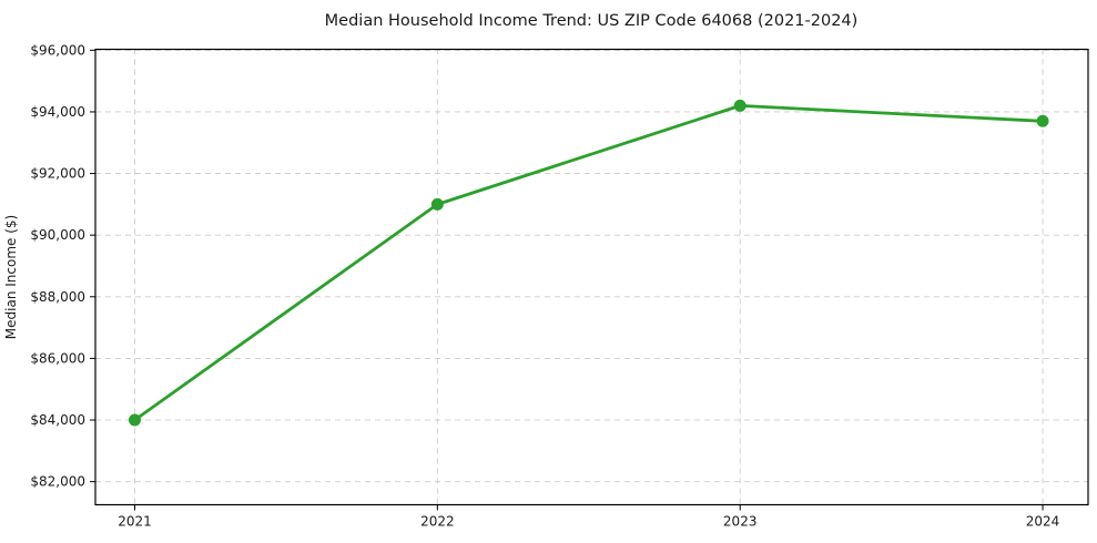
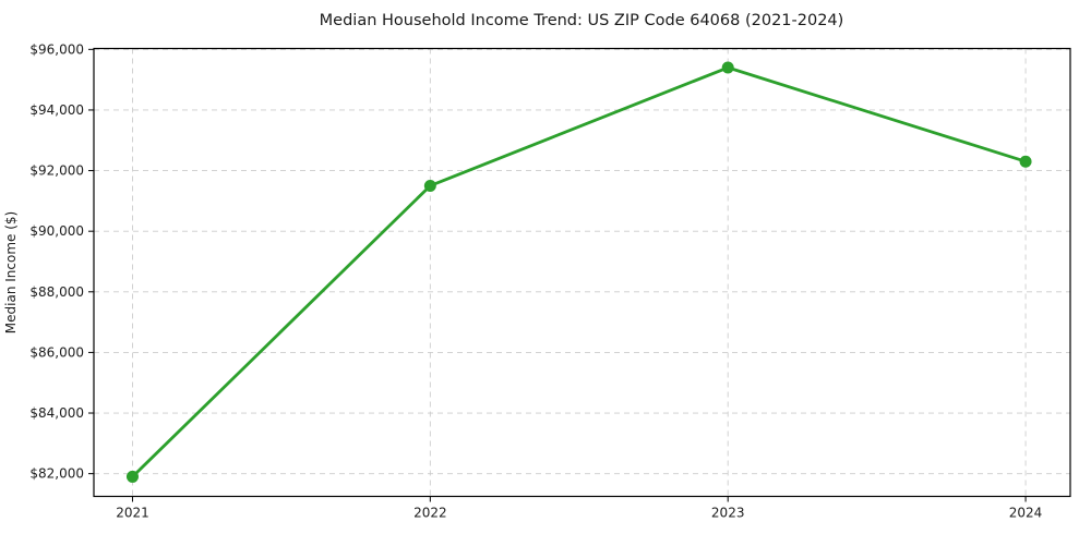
2021: $84000 -> $81900
2022: $91000 -> $91500
2023: $94200 -> $95400
2024: $93700 -> $92300
